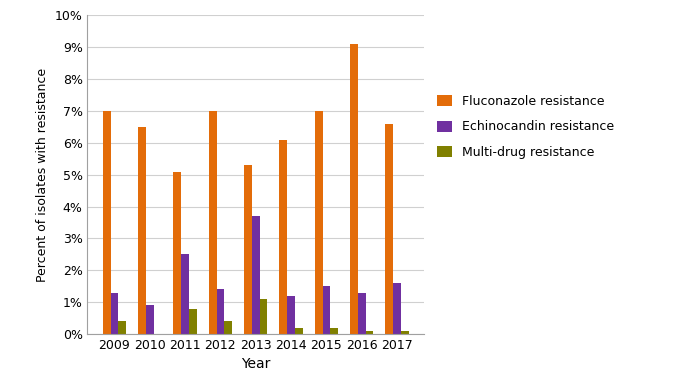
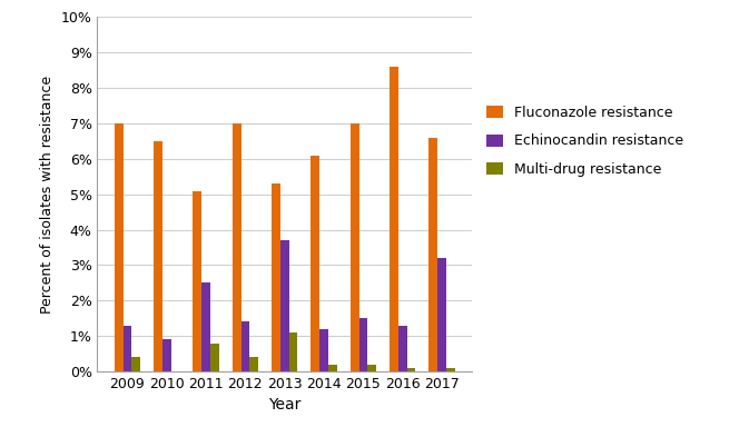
Fluconazole resistance/2016: 9.1% -> 8.6%
Echinocandin resistance/2017: 1.6% -> 3.2%
